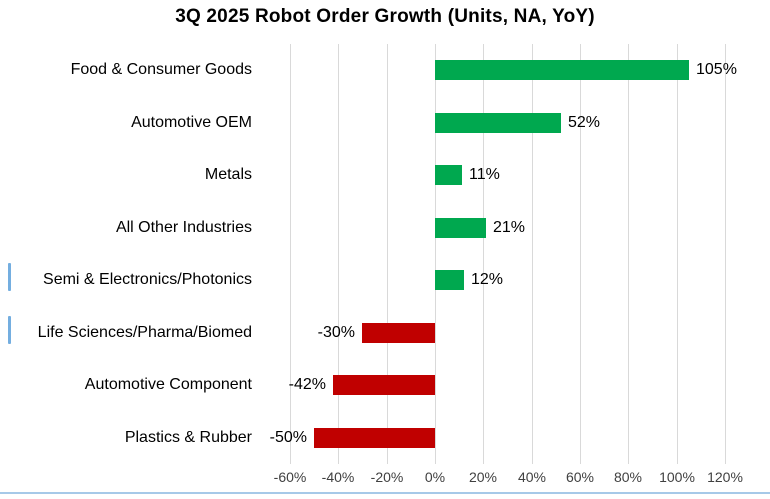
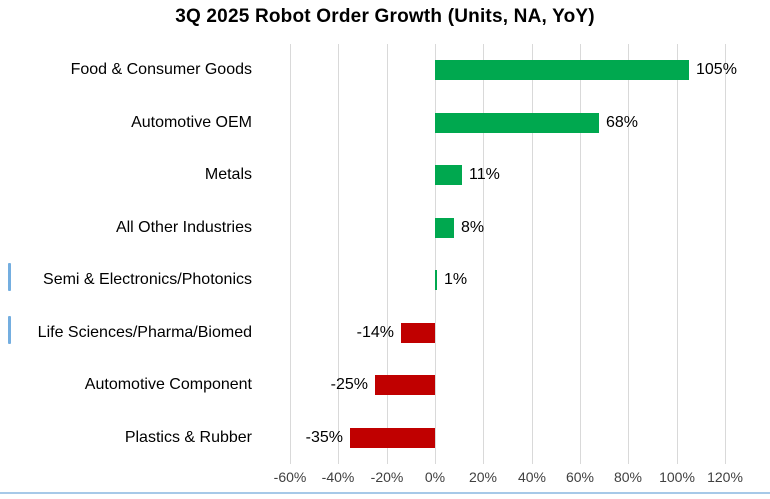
Automotive OEM: 52% -> 68%
All Other Industries: 21% -> 8%
Semi & Electronics/Photonics: 12% -> 1%
Life Sciences/Pharma/Biomed: -30% -> -14%
Automotive Component: -42% -> -25%
Plastics & Rubber: -50% -> -35%
